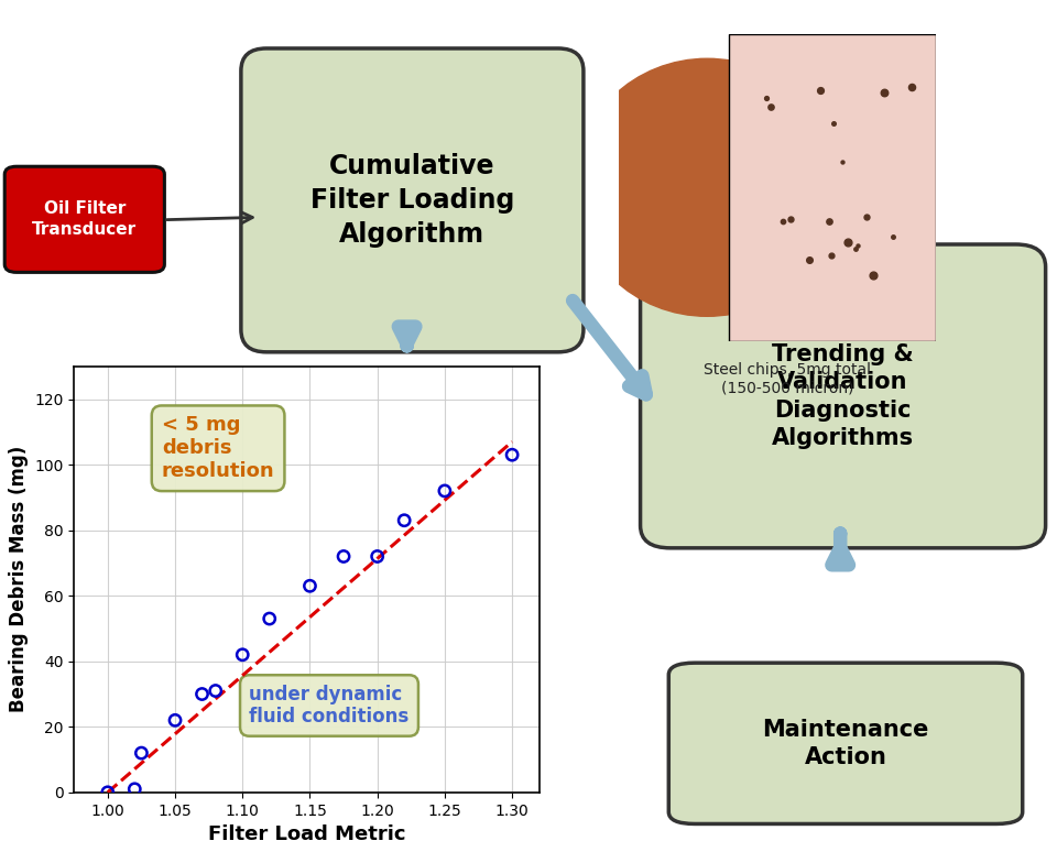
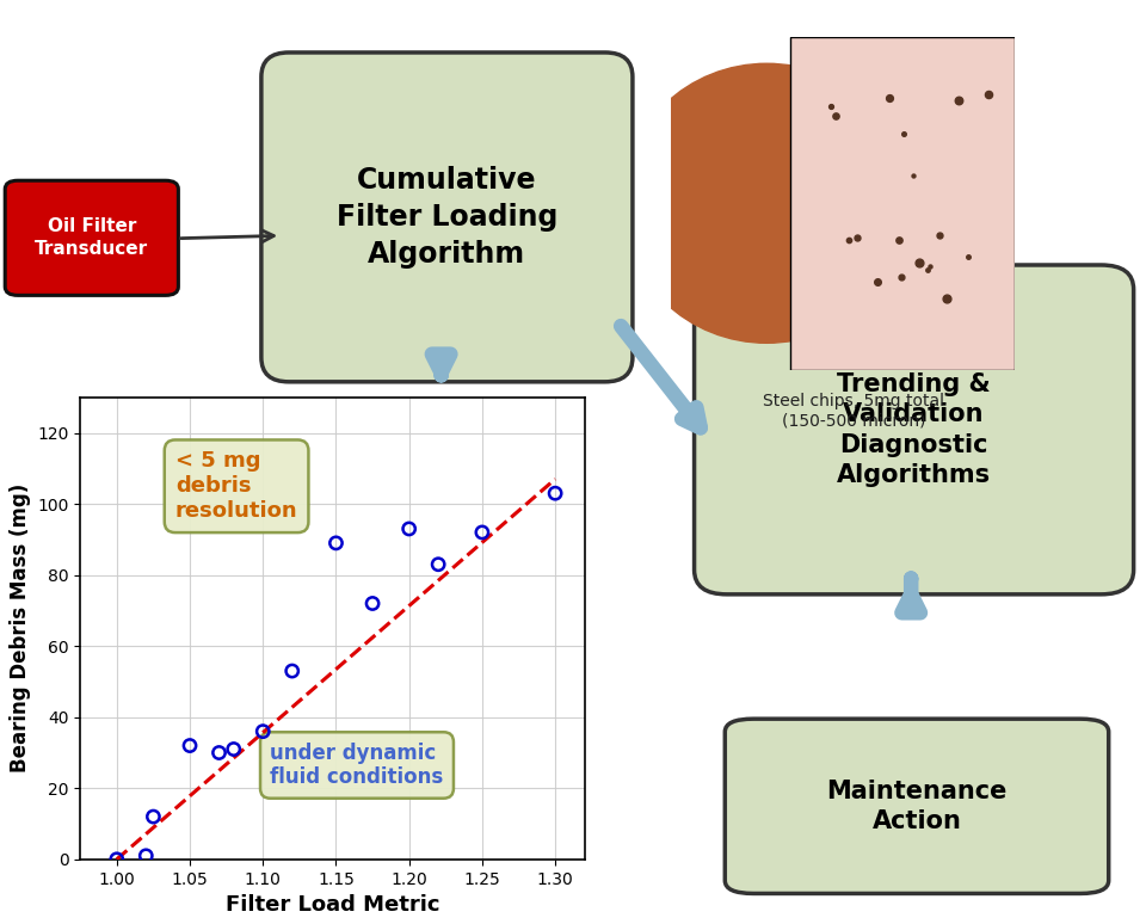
1.05: 22 -> 32
1.10: 42 -> 36
1.15: 63 -> 89
1.20: 72 -> 93
